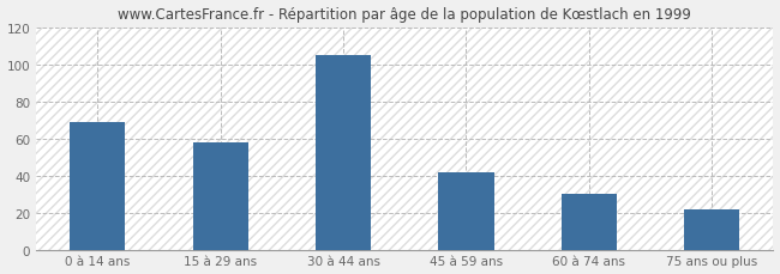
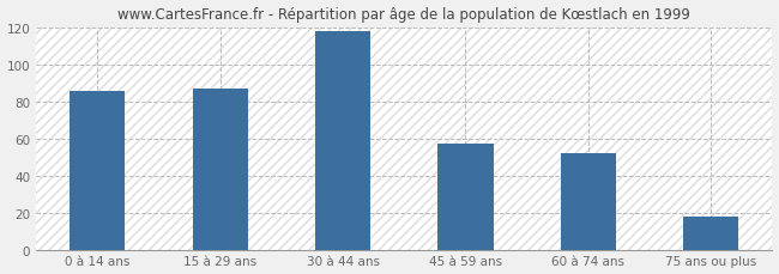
0 à 14 ans: 69 -> 86
15 à 29 ans: 58 -> 87
30 à 44 ans: 105 -> 118
45 à 59 ans: 42 -> 57
60 à 74 ans: 30 -> 52
75 ans ou plus: 22 -> 18
